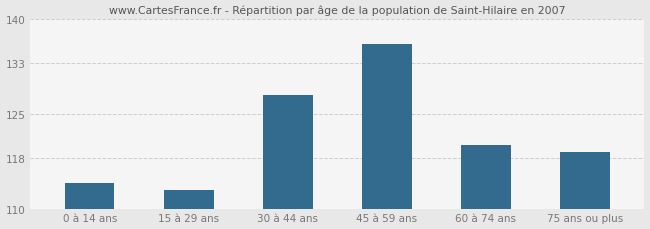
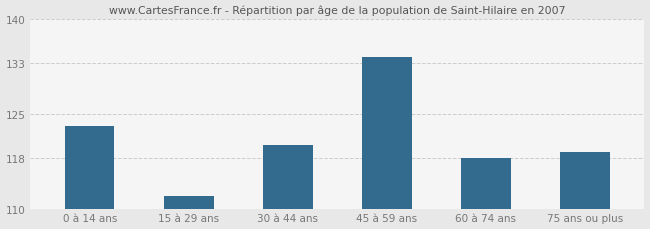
0 à 14 ans: 114 -> 123
15 à 29 ans: 113 -> 112
30 à 44 ans: 128 -> 120
45 à 59 ans: 136 -> 134
60 à 74 ans: 120 -> 118
